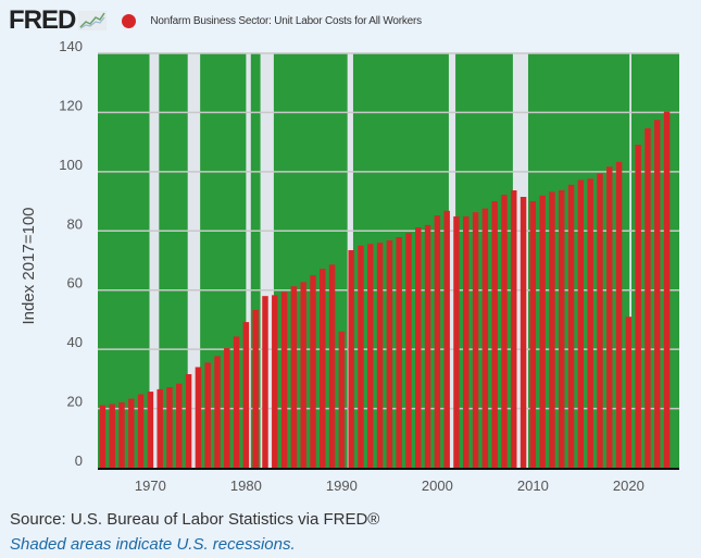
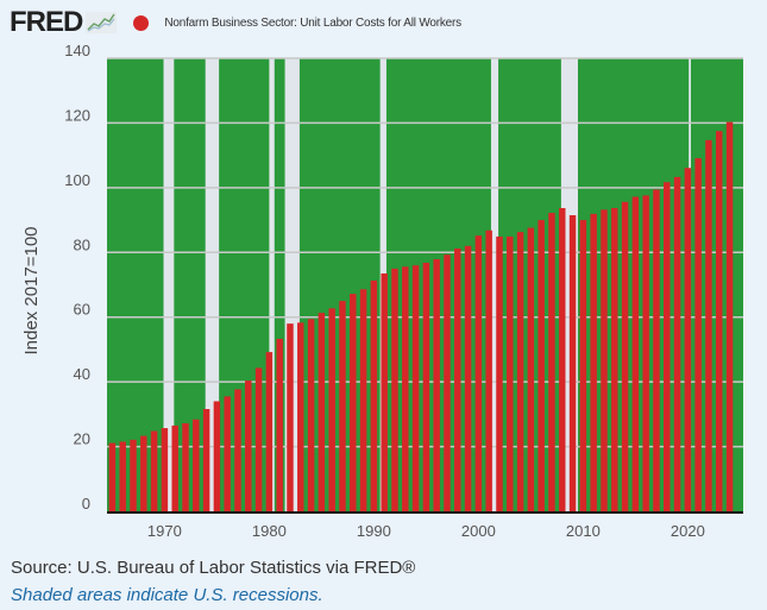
1990: 46 -> 71
2020: 51 -> 106
